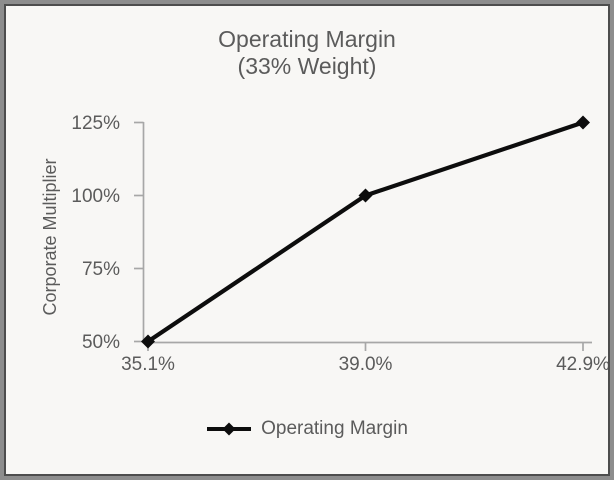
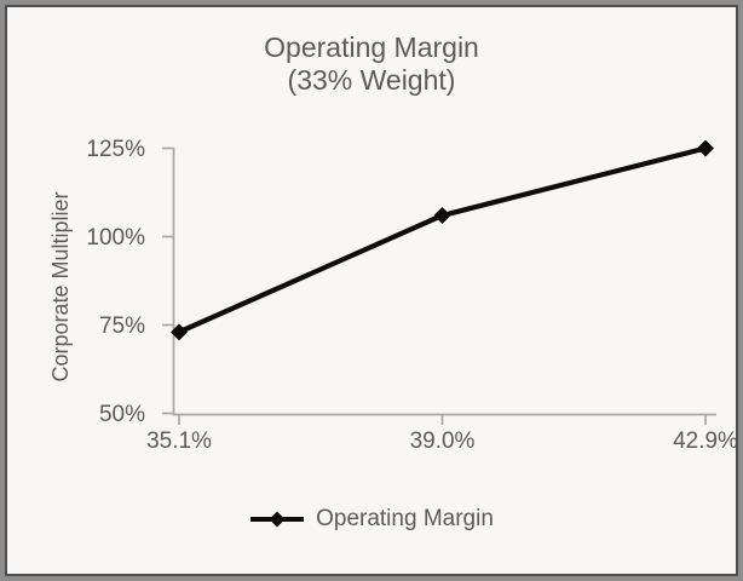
35.1%: 50% -> 73%
39.0%: 100% -> 106%
